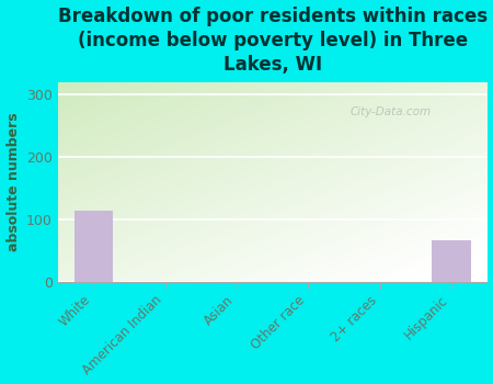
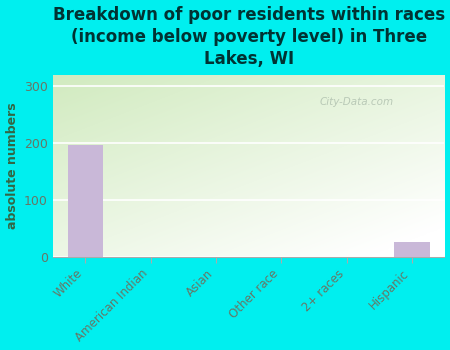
White: 114 -> 196
Hispanic: 66 -> 25
